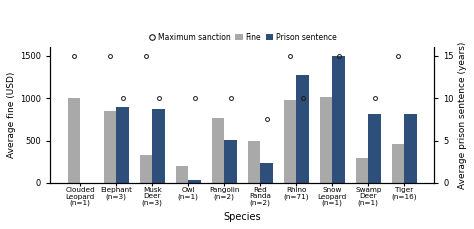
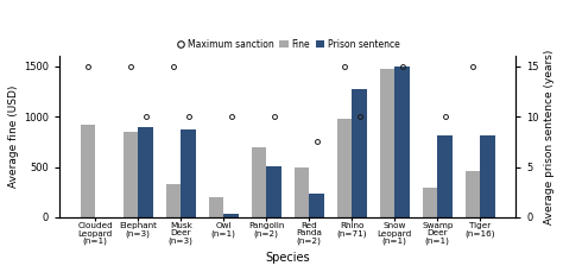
Fine/Clouded Leopard (n=1): 1000 -> 920
Fine/Pangolin (n=2): 760 -> 700
Fine/Snow Leopard (n=1): 1010 -> 1480
